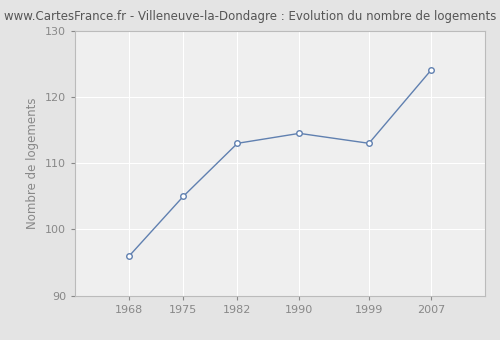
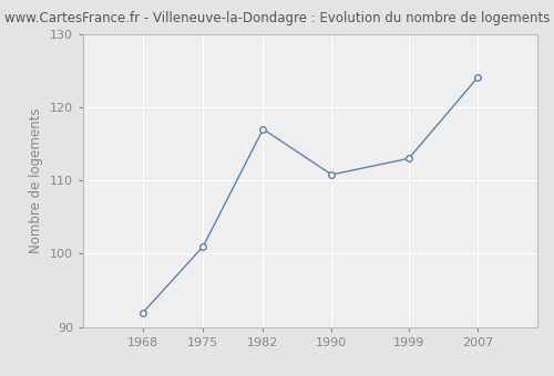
1968: 96.0 -> 92.0
1975: 105.0 -> 101.0
1982: 113.0 -> 117.0
1990: 114.5 -> 110.8
